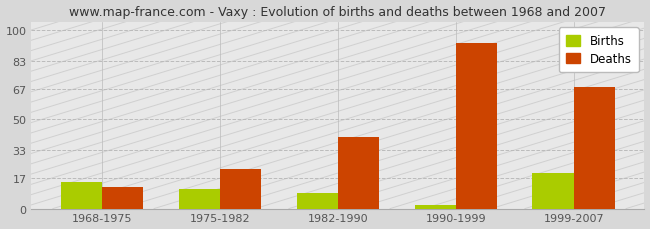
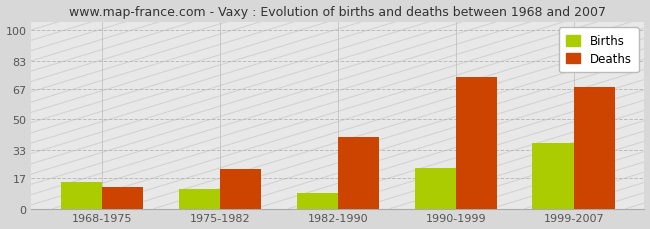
Births/1990-1999: 2 -> 23
Deaths/1990-1999: 93 -> 74
Births/1999-2007: 20 -> 37
